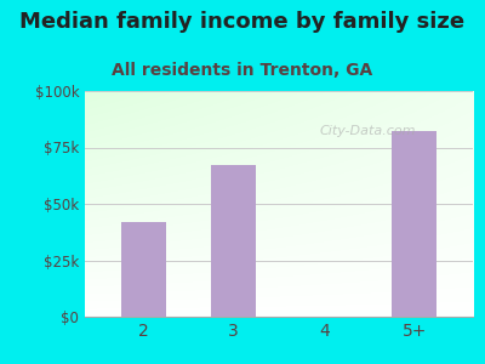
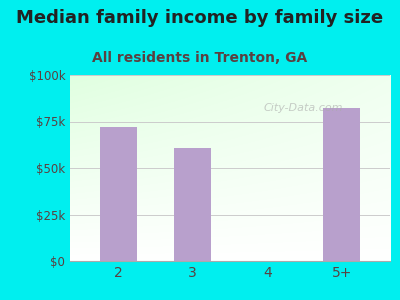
2: $42k -> $72k
3: $67k -> $61k
